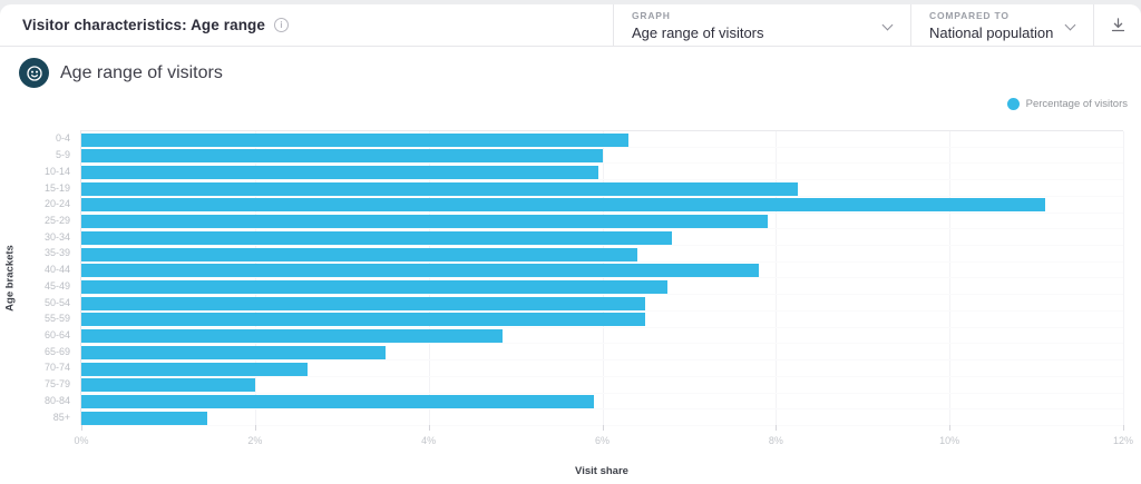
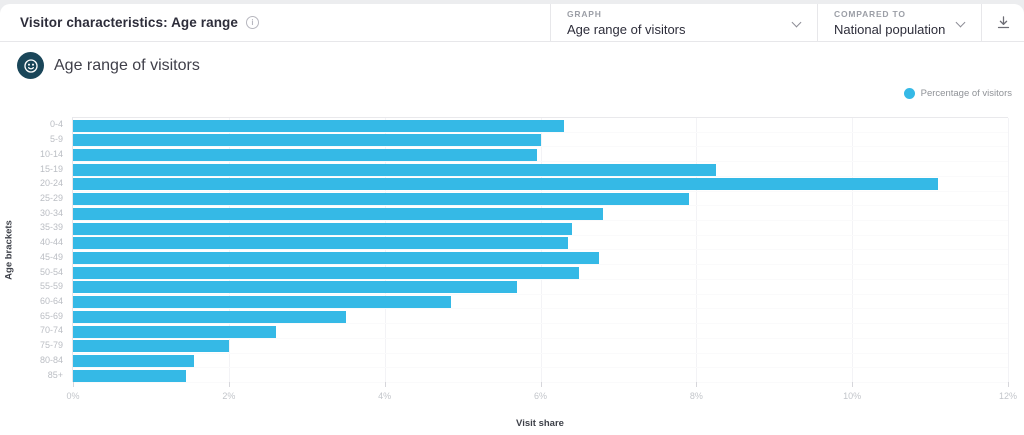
40-44: 7.8% -> 6.3%
55-59: 6.5% -> 5.7%
80-84: 5.9% -> 1.6%
